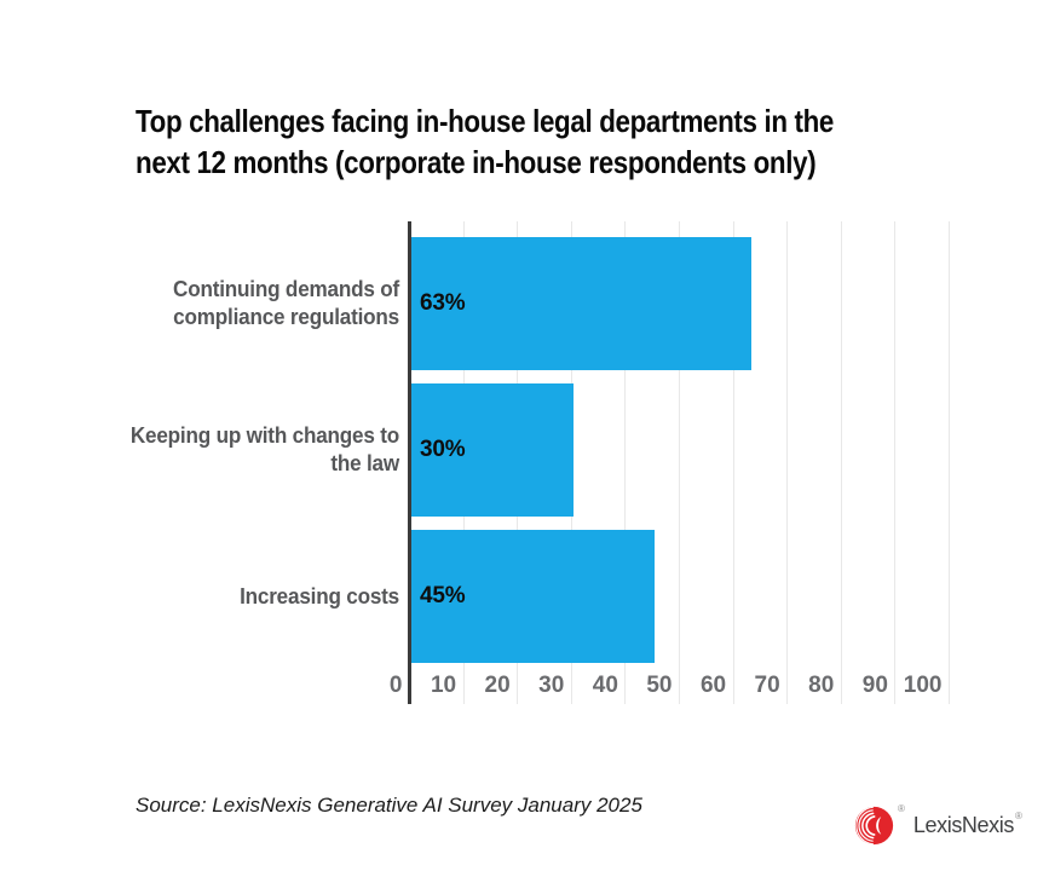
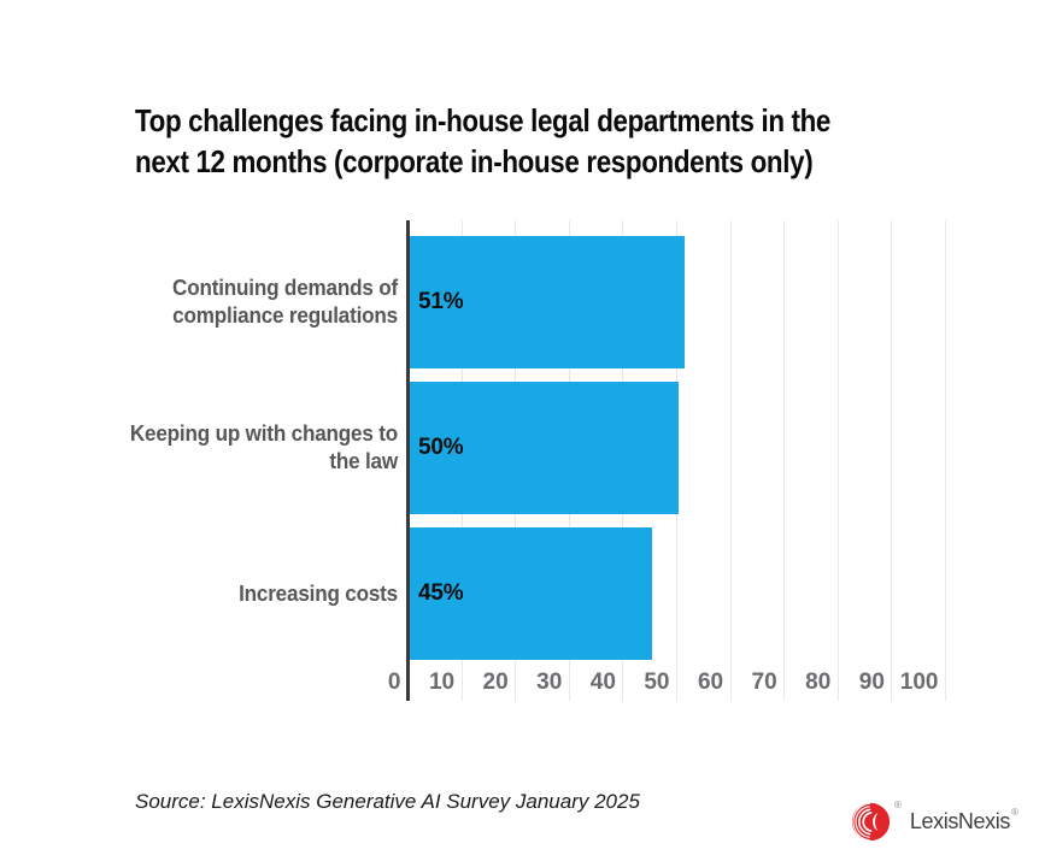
Continuing demands of compliance regulations: 63% -> 51%
Keeping up with changes to the law: 30% -> 50%
